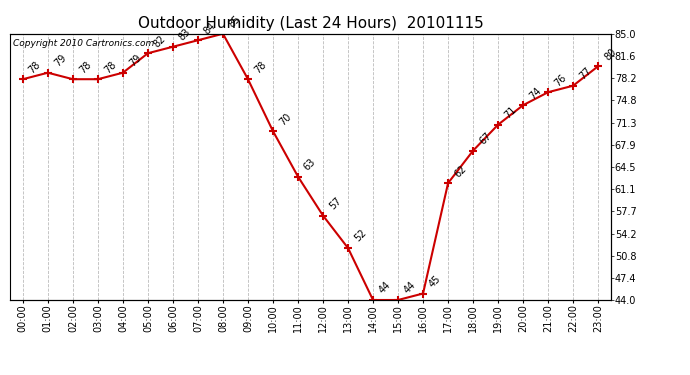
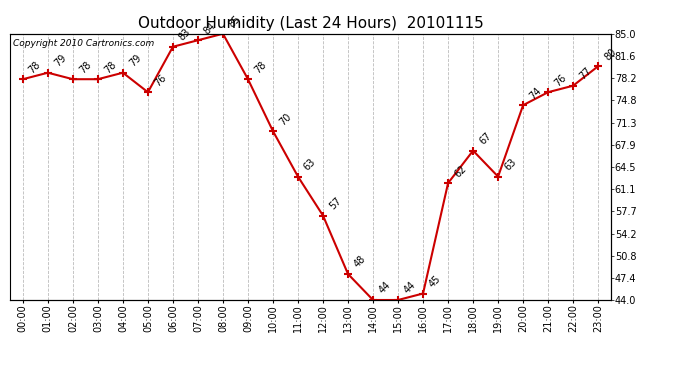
05:00: 82 -> 76
13:00: 52 -> 48
19:00: 71 -> 63
